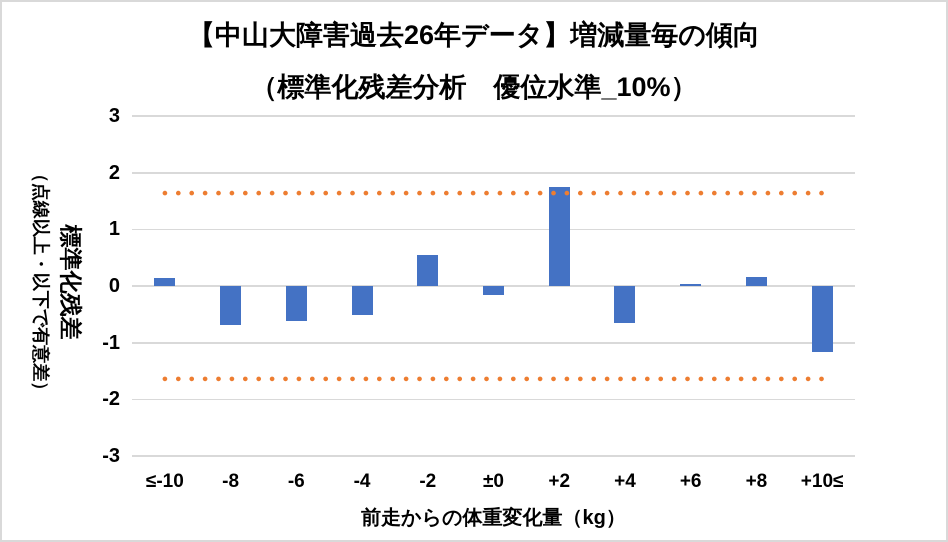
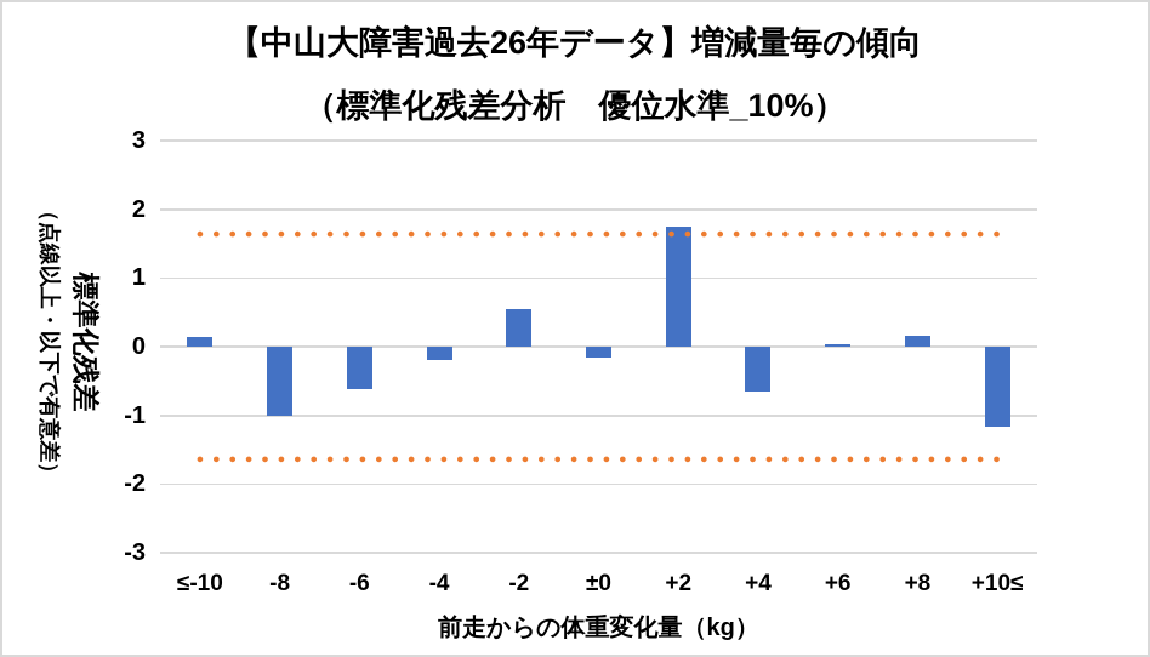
-8: -0.7 -> -1.0
-4: -0.5 -> -0.2
